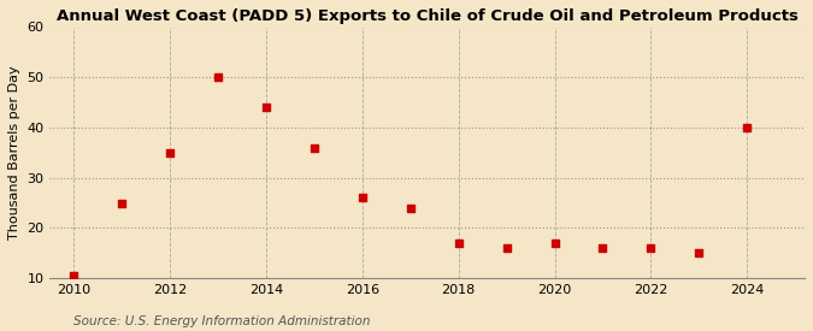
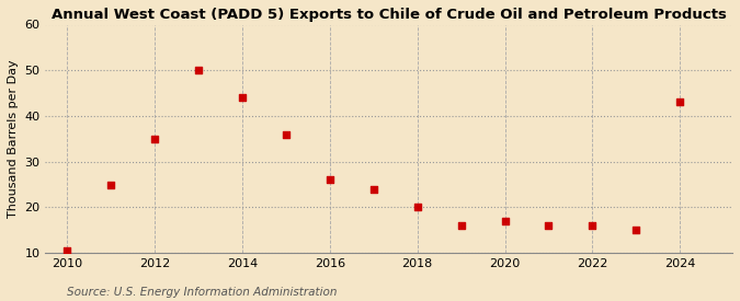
2018: 17.0 -> 20.0
2024: 40.0 -> 43.0
